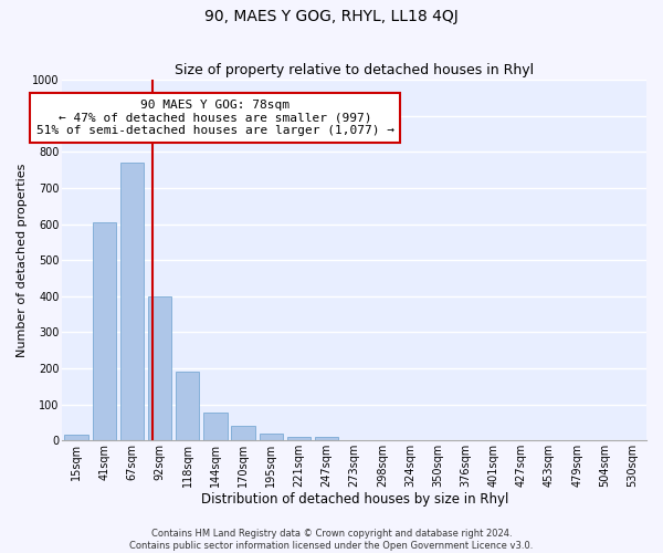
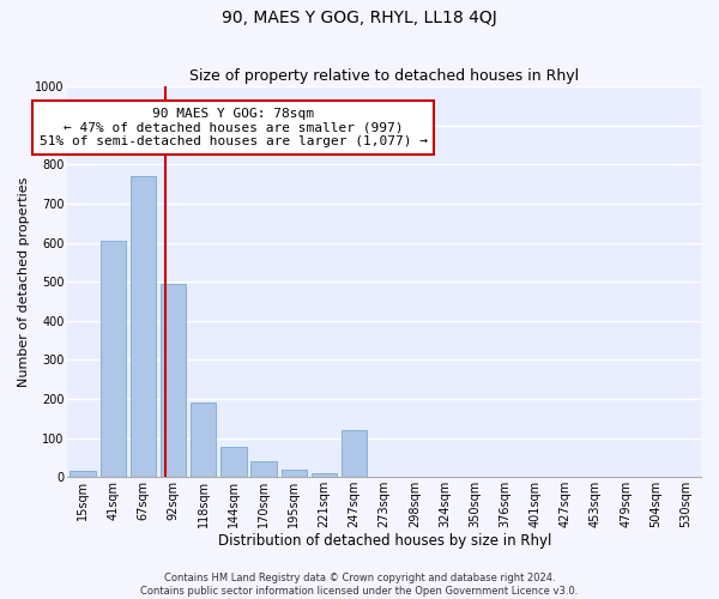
92sqm: 400 -> 495
247sqm: 10 -> 120
